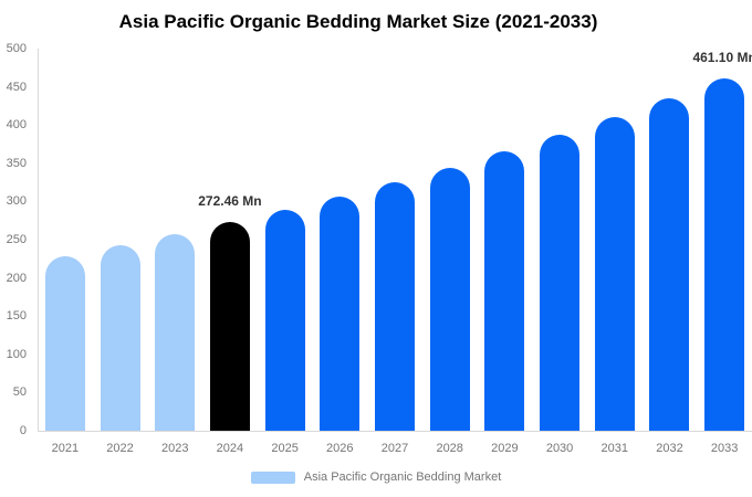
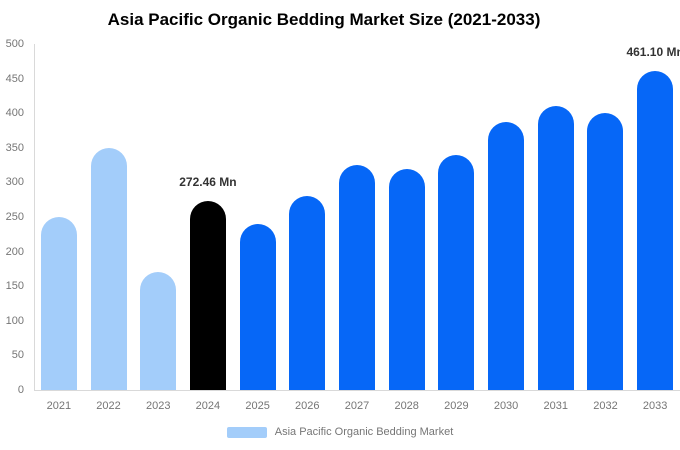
2021: 230 -> 250
2022: 240 -> 350
2023: 260 -> 170
2025: 290 -> 240
2026: 310 -> 280
2028: 340 -> 320
2029: 360 -> 340
2032: 440 -> 400
